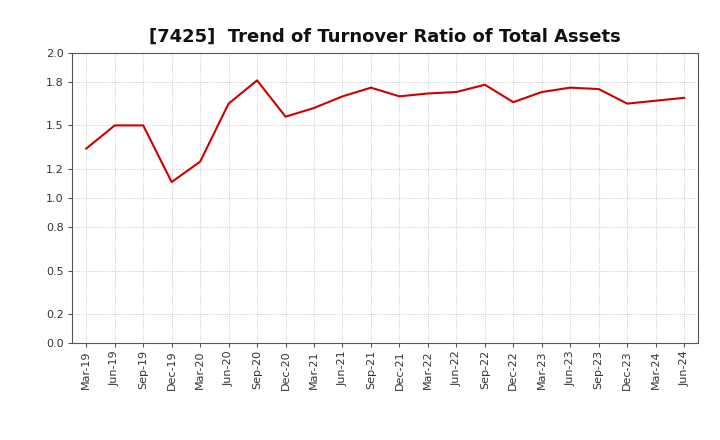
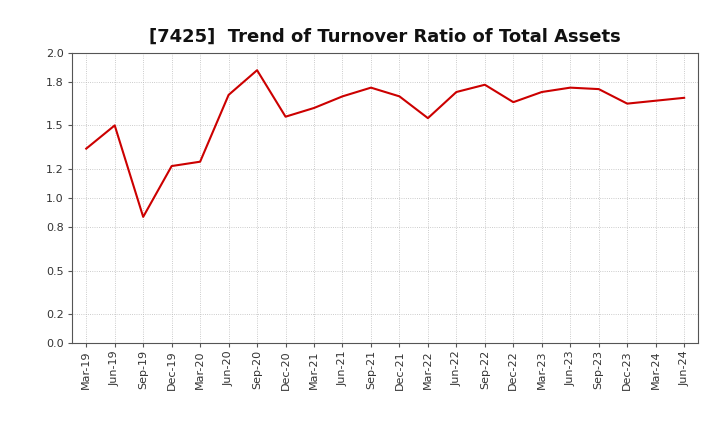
Sep-19: 1.50 -> 0.87
Dec-19: 1.11 -> 1.22
Jun-20: 1.65 -> 1.71
Sep-20: 1.81 -> 1.88
Mar-22: 1.72 -> 1.55
